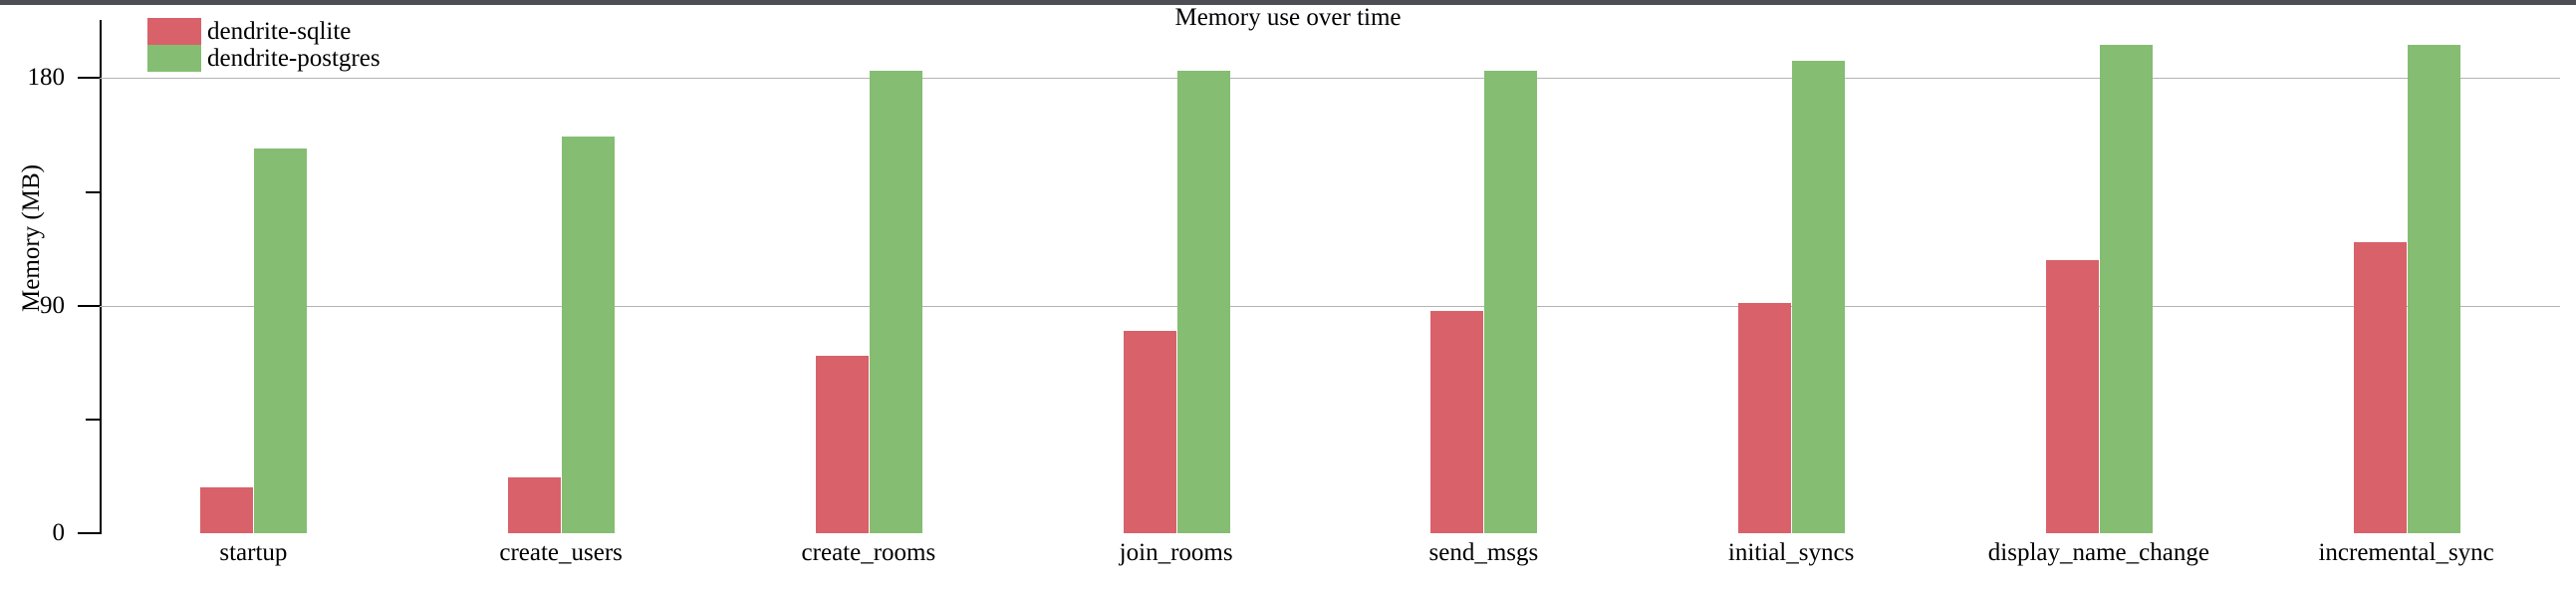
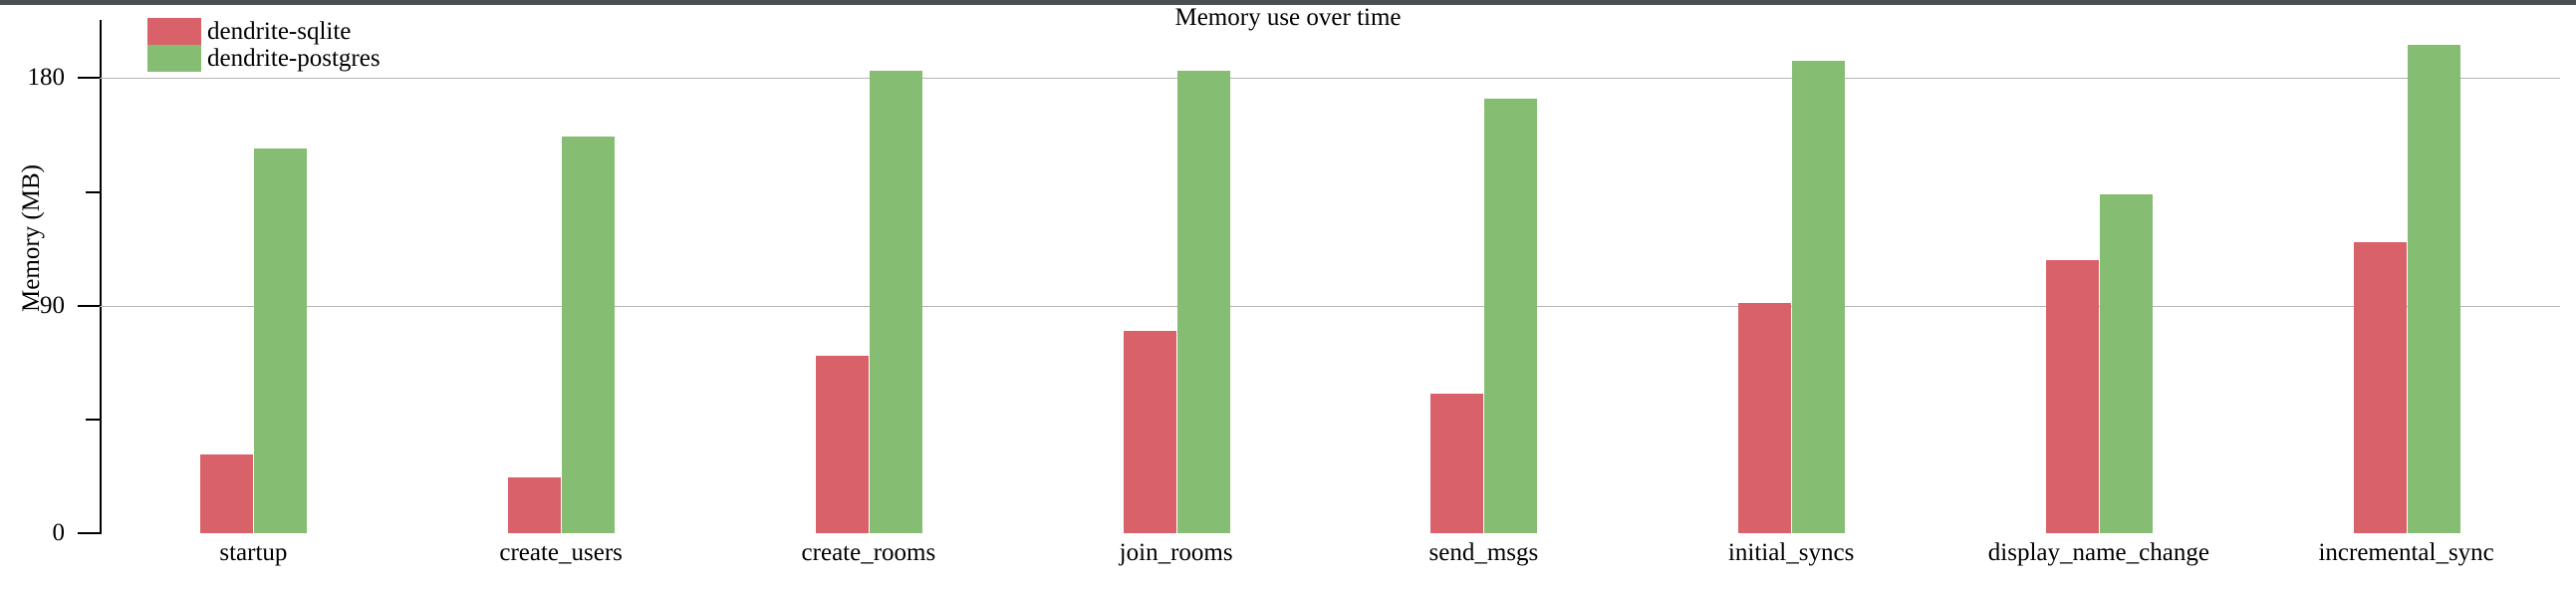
dendrite-sqlite/startup: 18 -> 31
dendrite-sqlite/send_msgs: 88 -> 55
dendrite-postgres/send_msgs: 183 -> 172
dendrite-postgres/display_name_change: 193 -> 134
